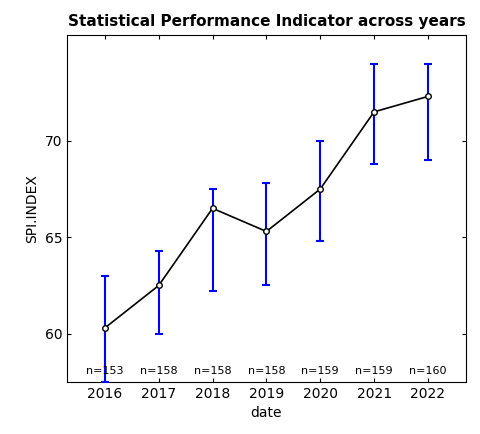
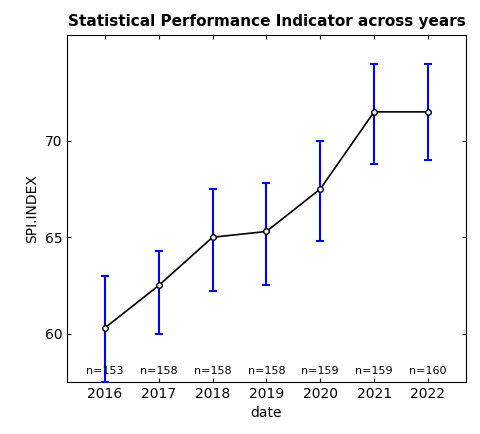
2018: 66.5 -> 65.0
2022: 72.3 -> 71.5
